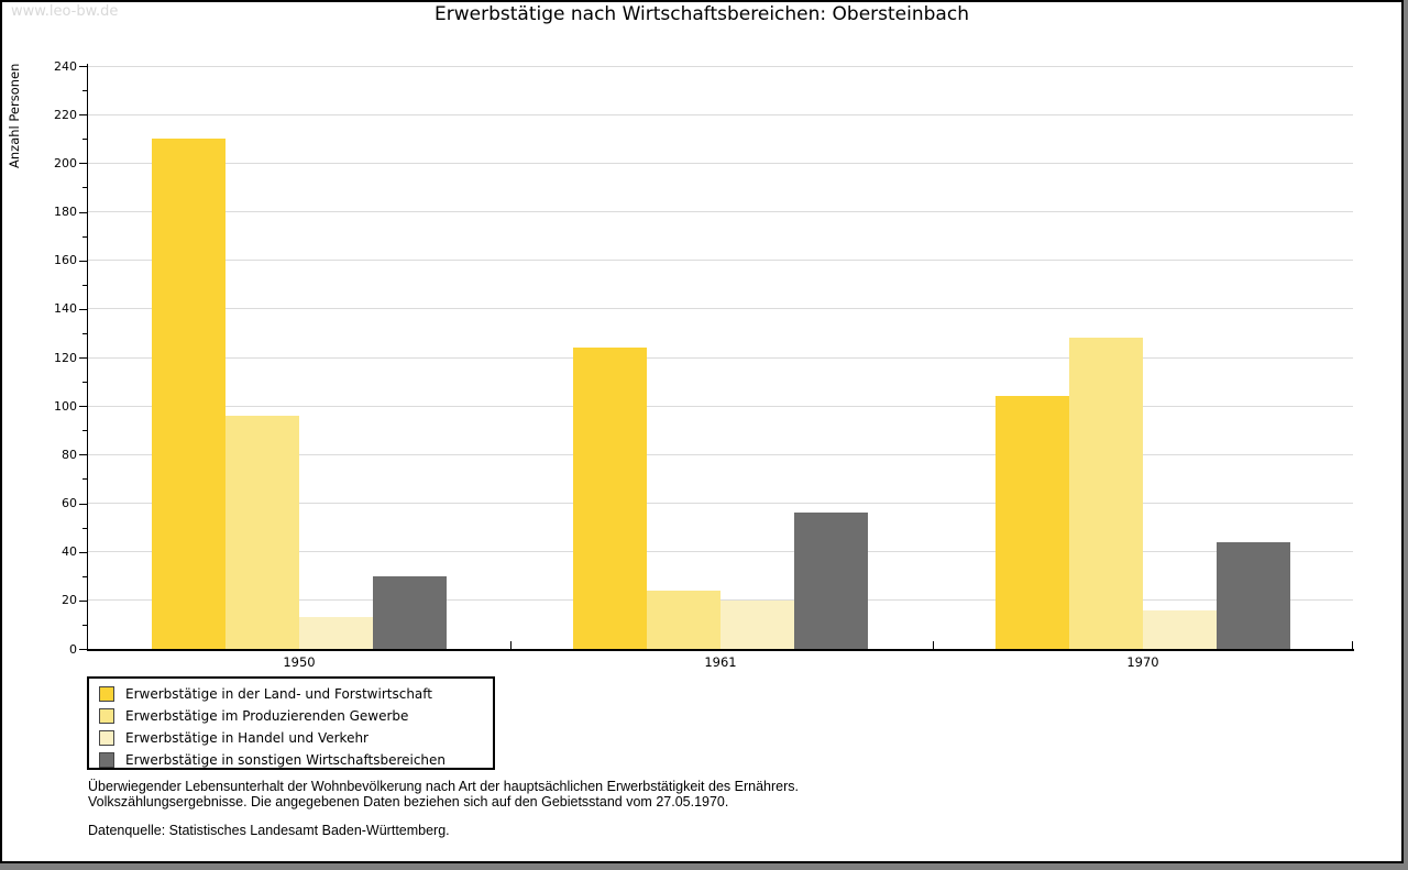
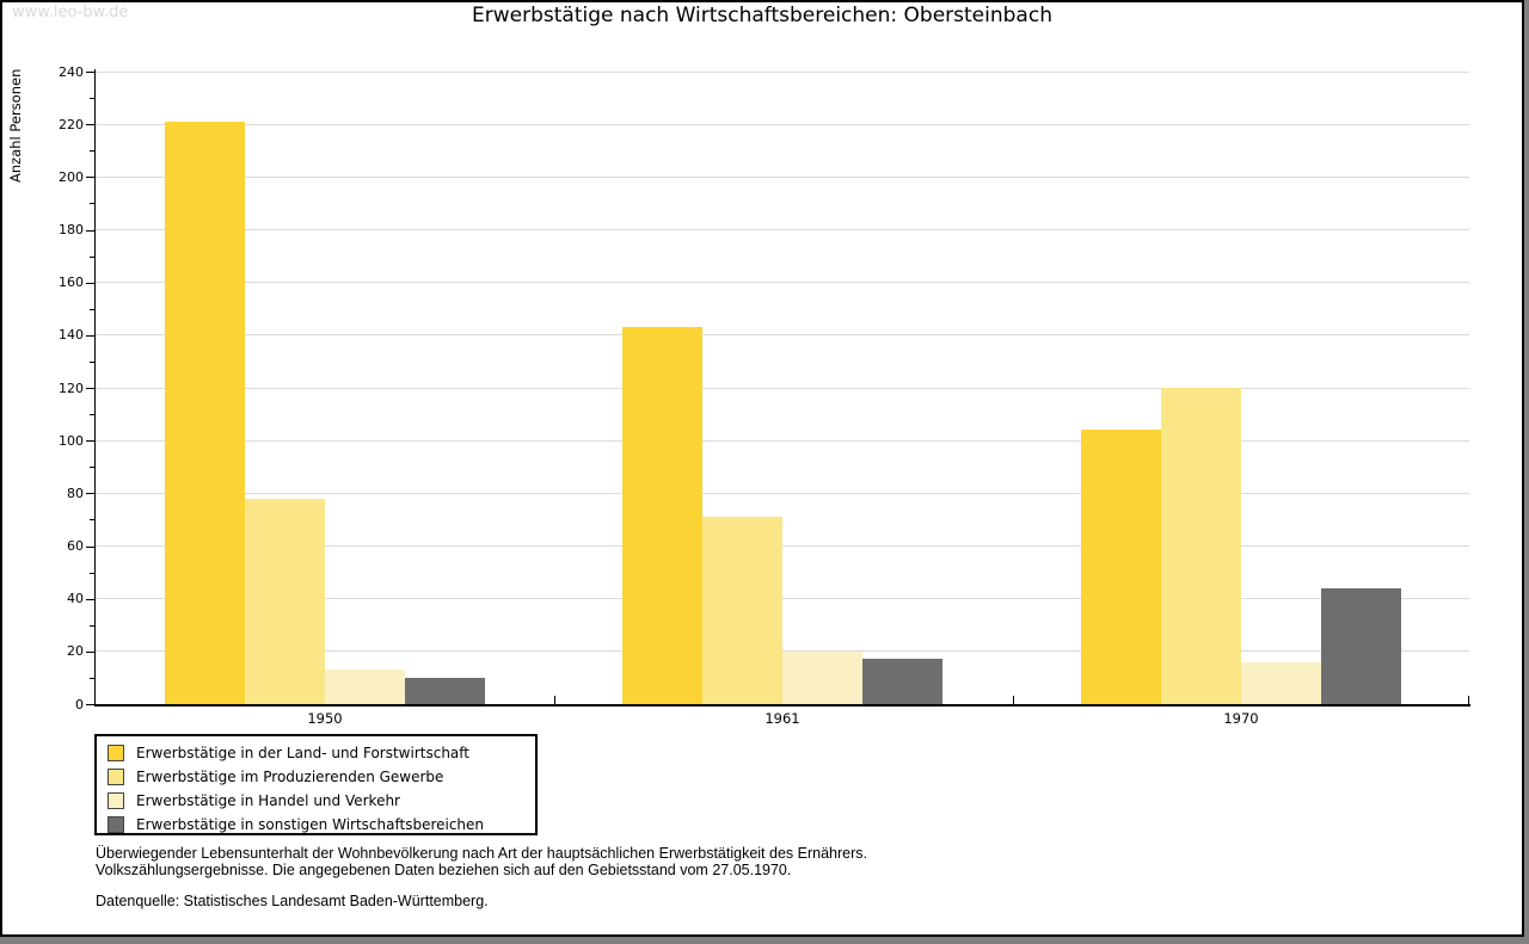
Erwerbstätige in der Land- und Forstwirtschaft/1950: 210 -> 221
Erwerbstätige im Produzierenden Gewerbe/1950: 96 -> 78
Erwerbstätige in sonstigen Wirtschaftsbereichen/1950: 30 -> 10
Erwerbstätige in der Land- und Forstwirtschaft/1961: 124 -> 143
Erwerbstätige im Produzierenden Gewerbe/1961: 24 -> 71
Erwerbstätige in sonstigen Wirtschaftsbereichen/1961: 56 -> 17
Erwerbstätige im Produzierenden Gewerbe/1970: 128 -> 120
